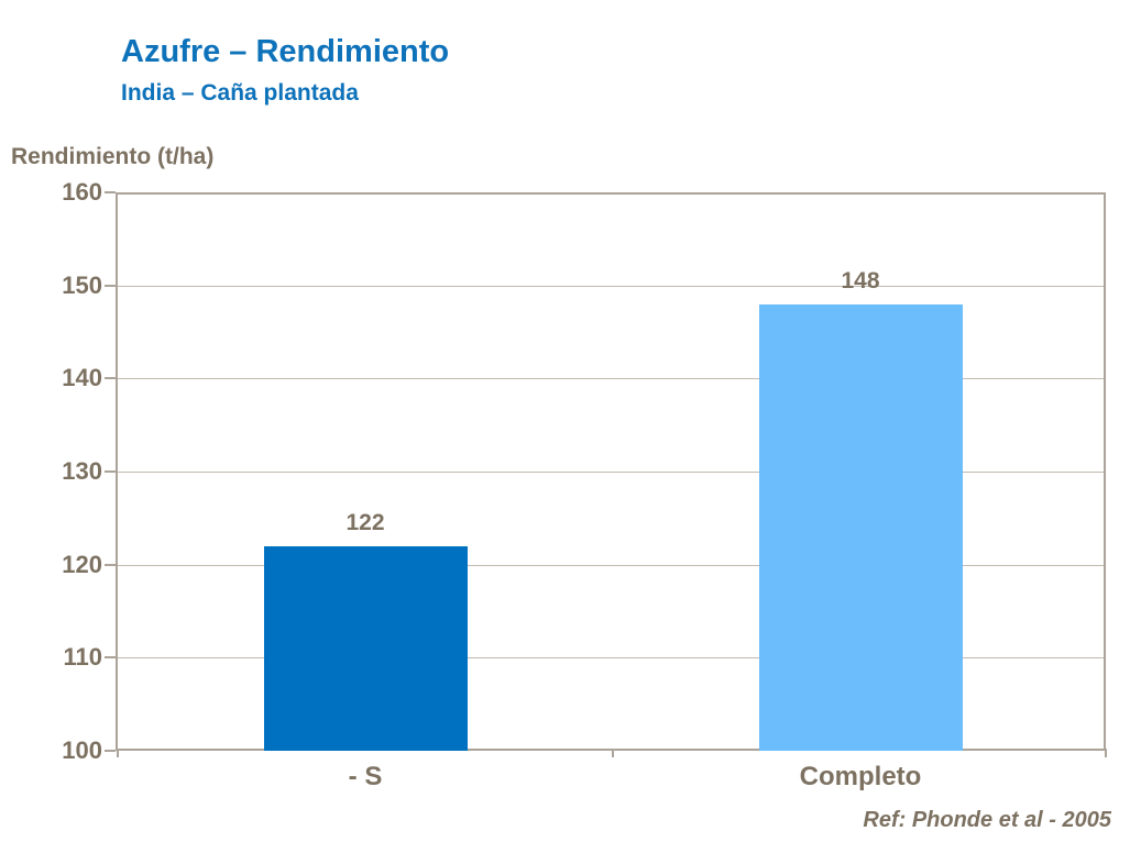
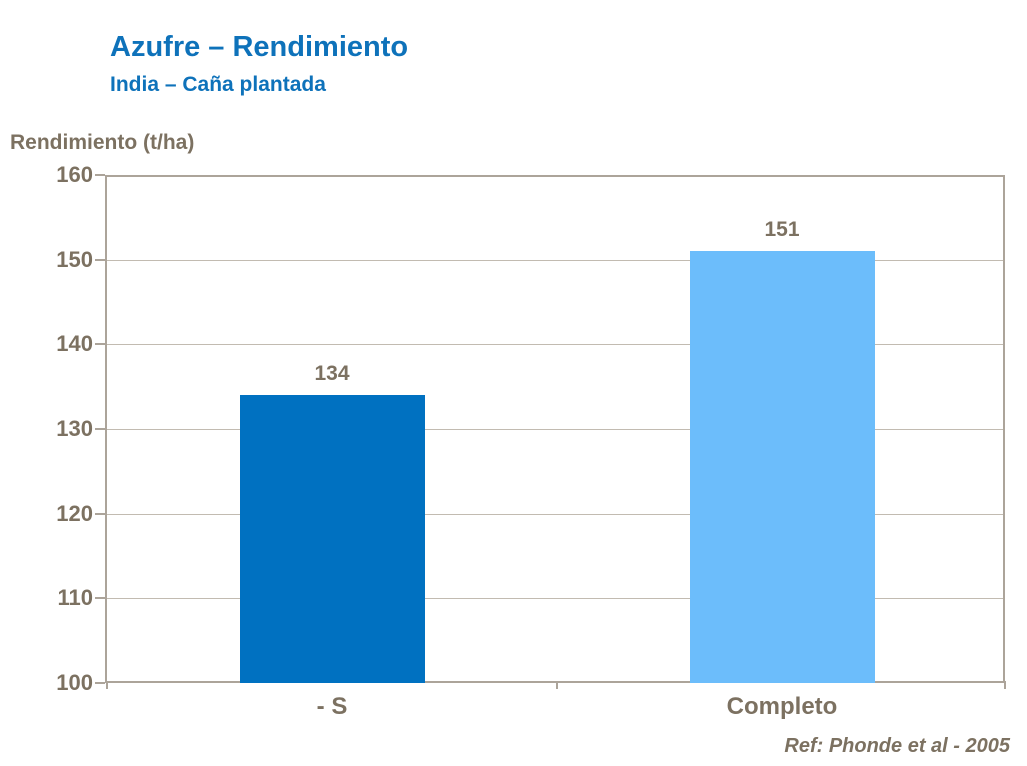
- S: 122 -> 134
Completo: 148 -> 151
